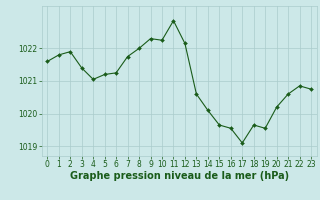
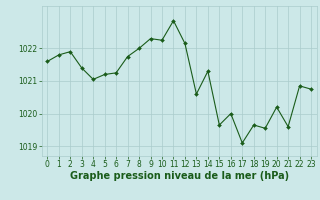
14: 1020.10 -> 1021.30
16: 1019.55 -> 1020.00
21: 1020.60 -> 1019.60
